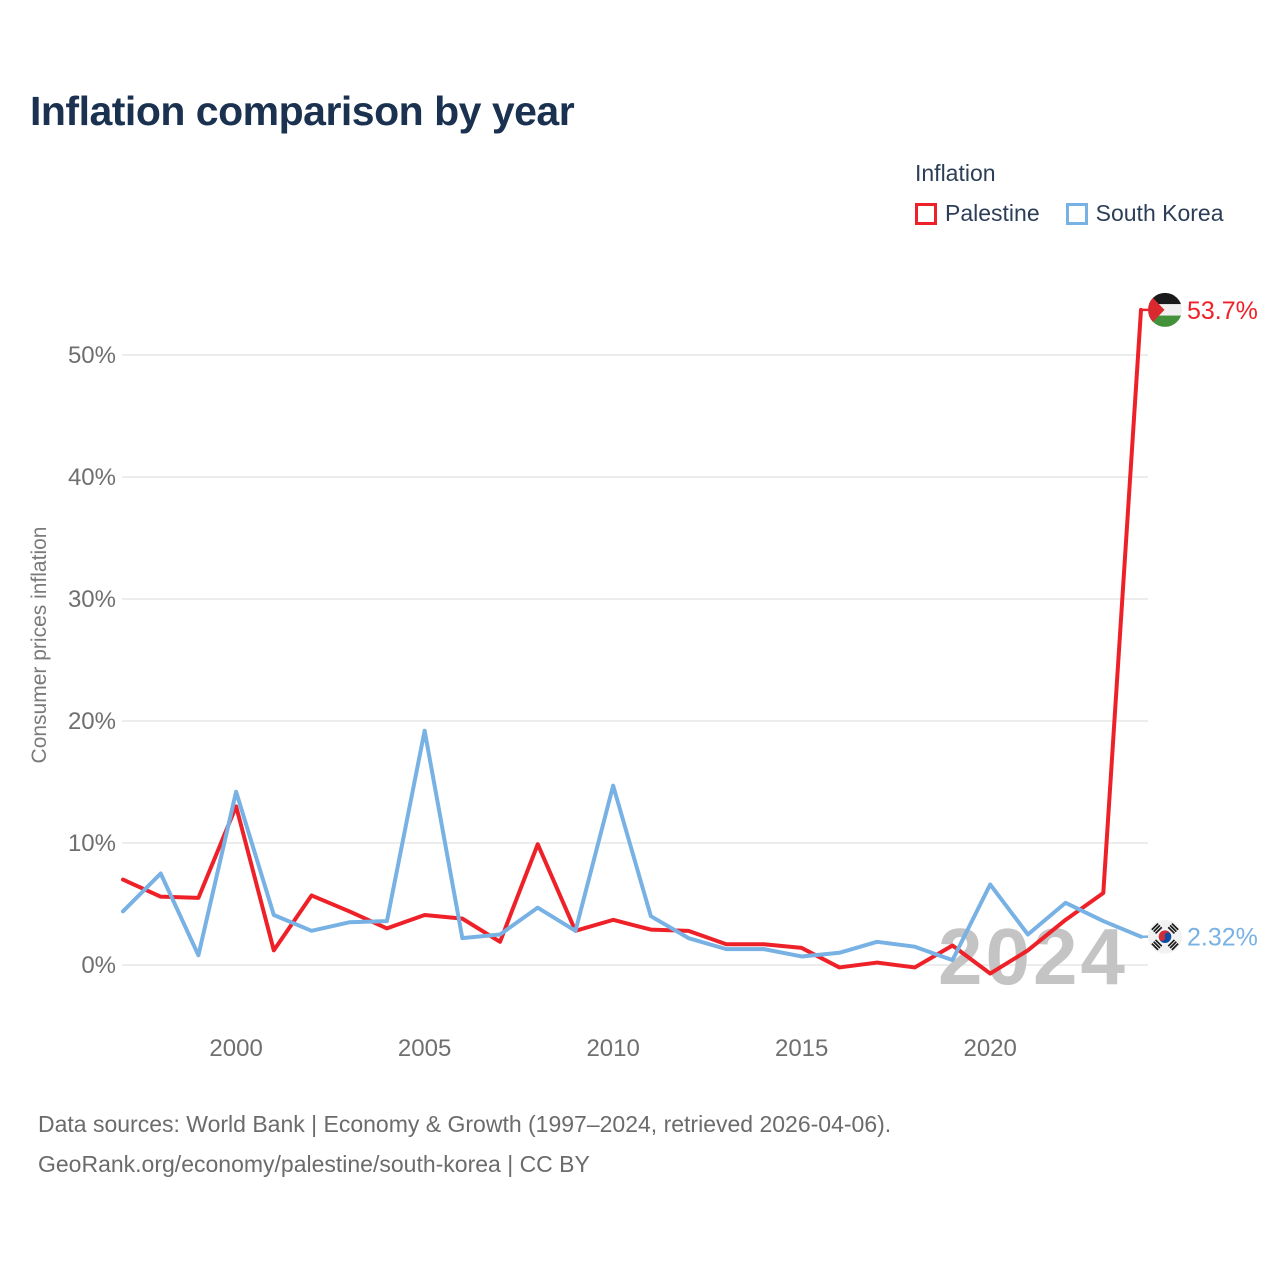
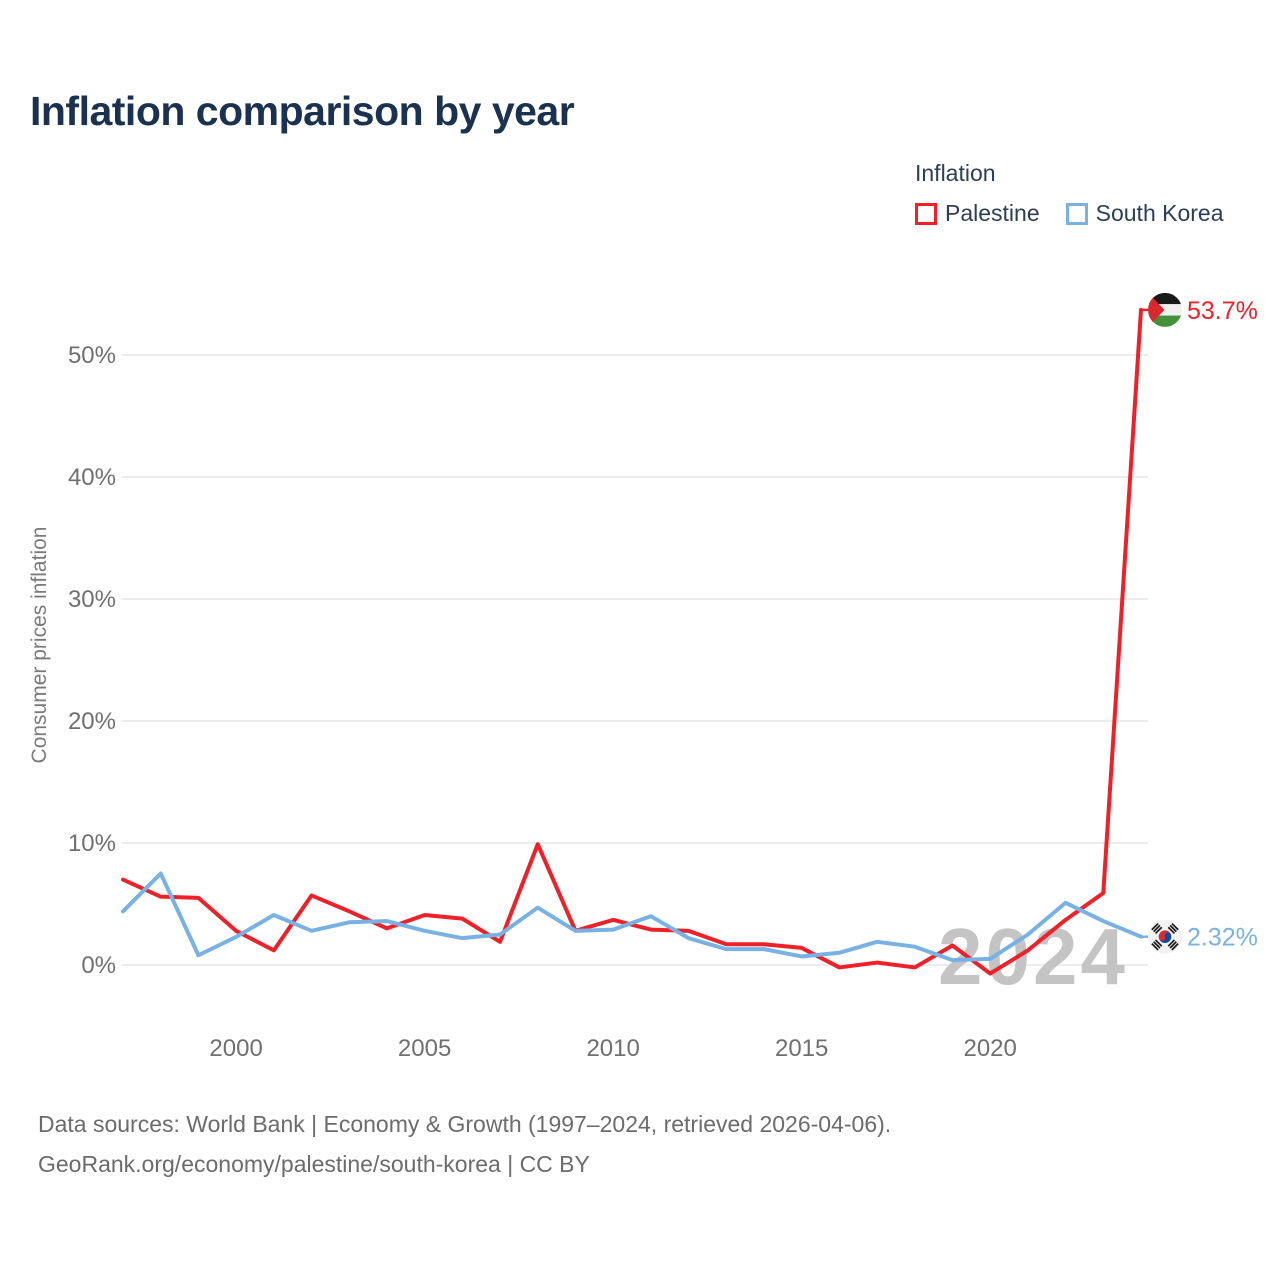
Palestine/2000: 13.0% -> 2.8%
South Korea/2000: 14.2% -> 2.3%
South Korea/2005: 19.2% -> 2.8%
South Korea/2010: 14.7% -> 2.9%
South Korea/2020: 6.6% -> 0.5%
